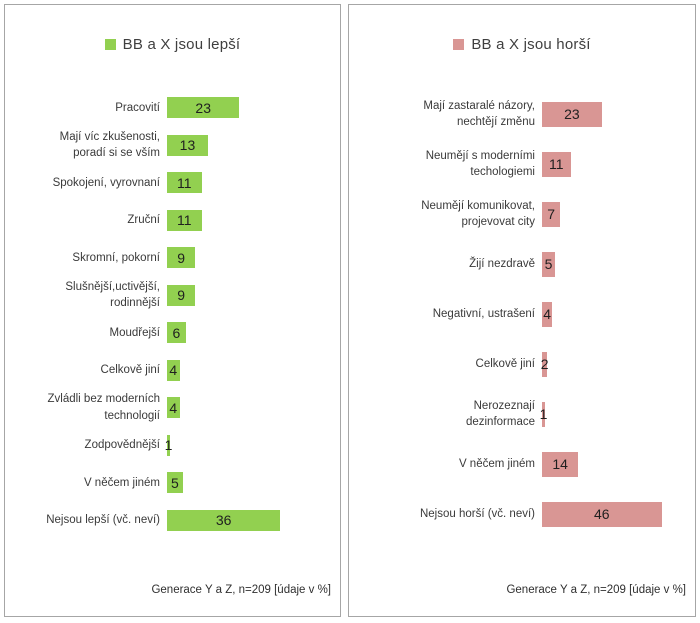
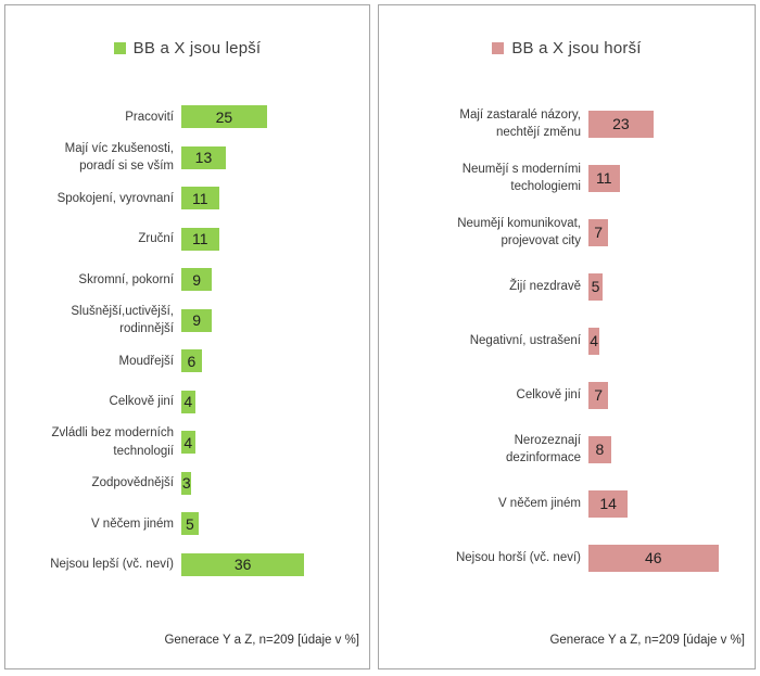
BB a X jsou lepší/Pracovití: 23 -> 25
BB a X jsou lepší/Zodpovědnější: 1 -> 3
BB a X jsou horší/Celkově jiní: 2 -> 7
BB a X jsou horší/Nerozeznají dezinformace: 1 -> 8
